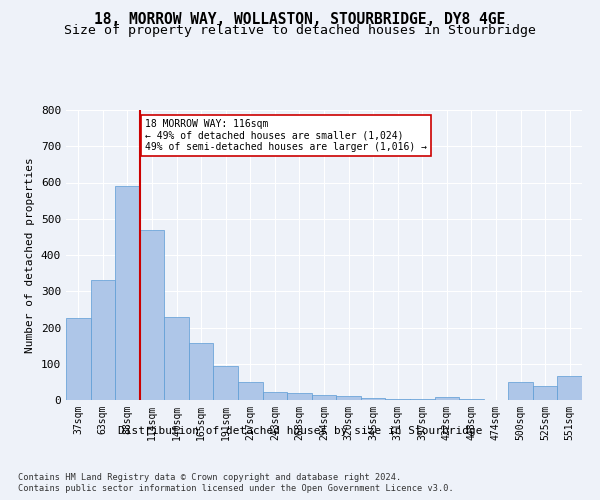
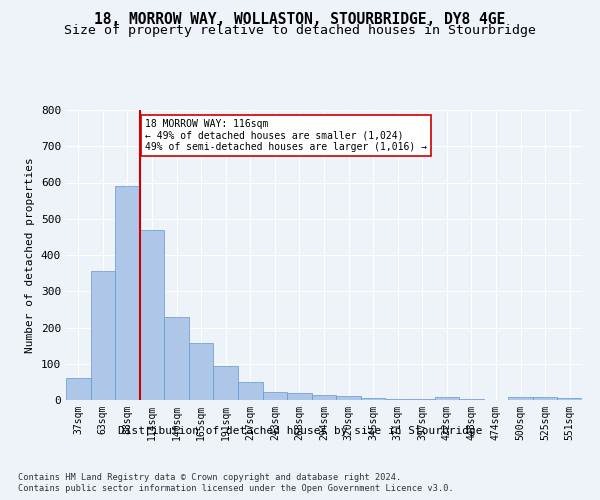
37sqm: 225 -> 62
63sqm: 330 -> 357
500sqm: 50 -> 8
525sqm: 40 -> 8
551sqm: 65 -> 5
